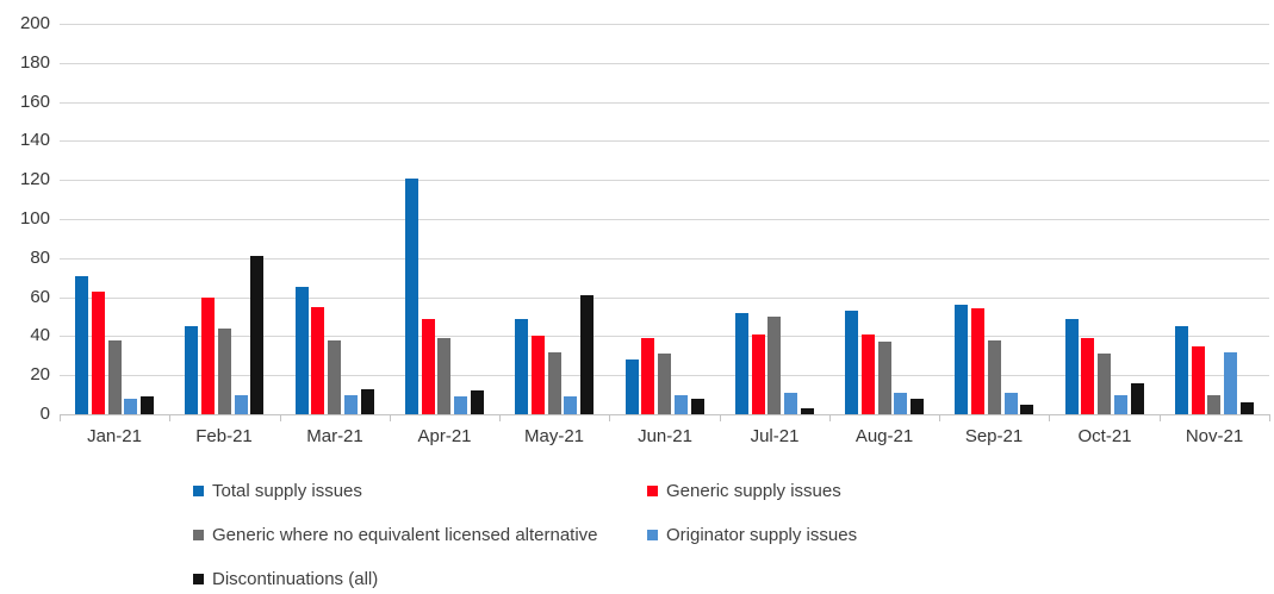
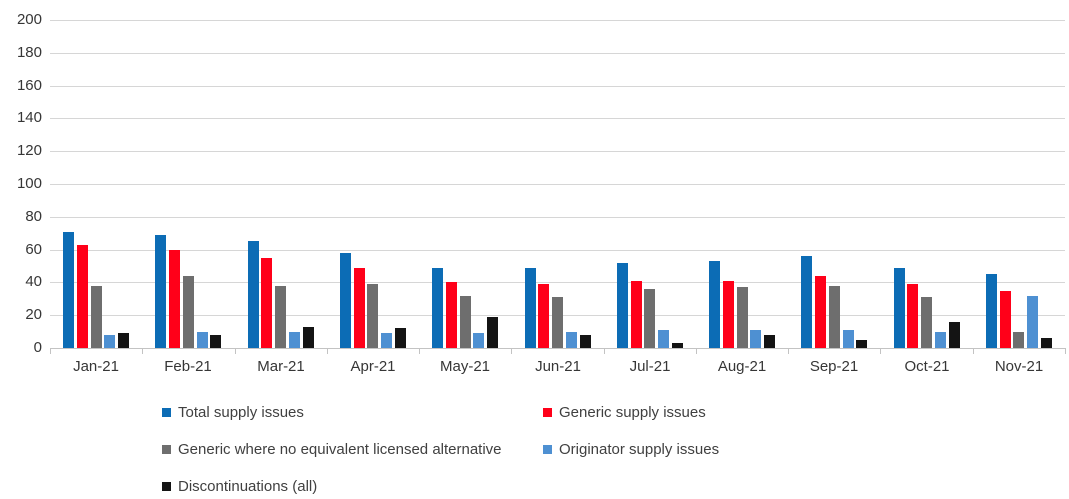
Total supply issues/Feb-21: 45 -> 69
Discontinuations (all)/Feb-21: 81 -> 8
Total supply issues/Apr-21: 121 -> 58
Discontinuations (all)/May-21: 61 -> 19
Total supply issues/Jun-21: 28 -> 49
Generic where no equivalent licensed alternative/Jul-21: 50 -> 36
Generic supply issues/Sep-21: 54 -> 44
